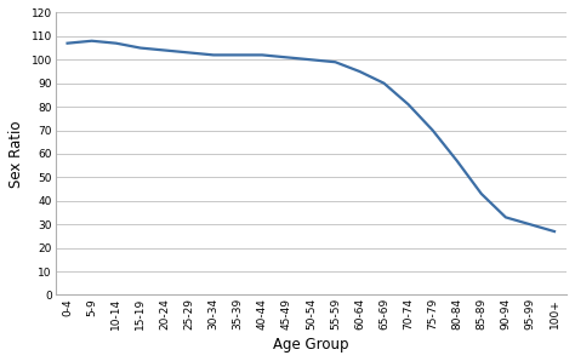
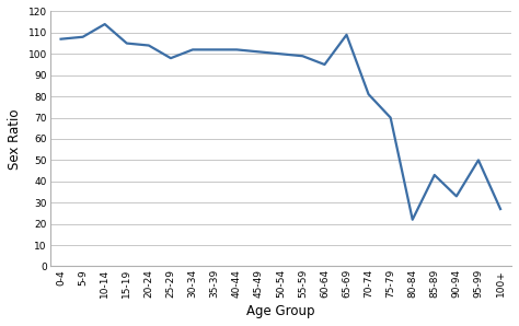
10-14: 107 -> 114
25-29: 103 -> 98
65-69: 90 -> 109
80-84: 57 -> 22
95-99: 30 -> 50
